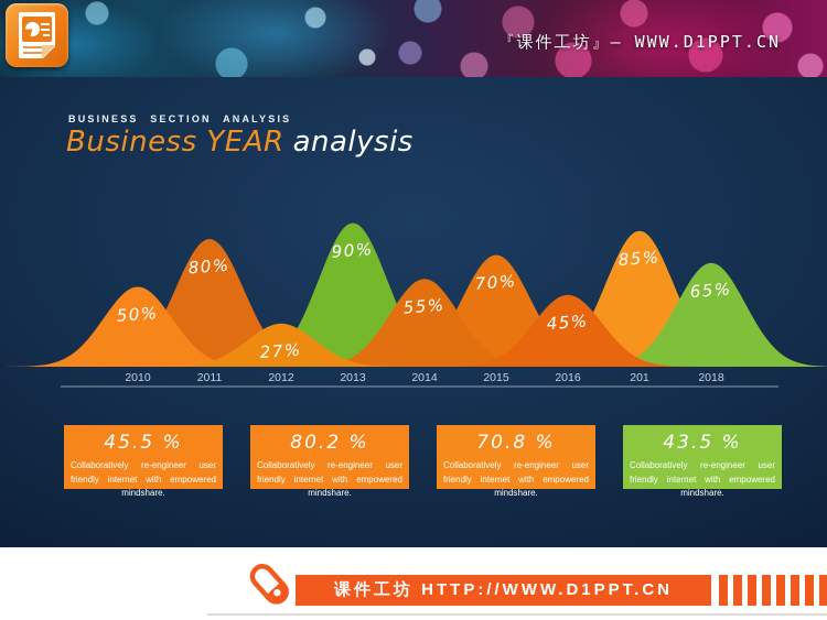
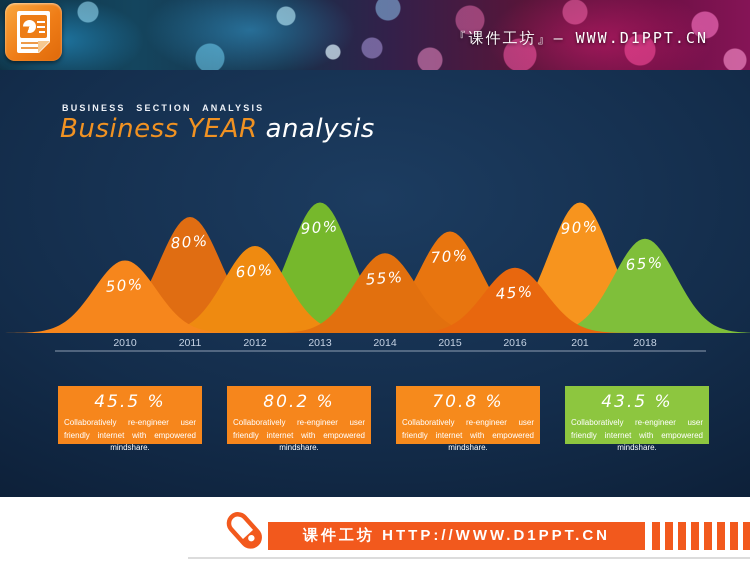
2012: 27% -> 60%
201: 85% -> 90%
